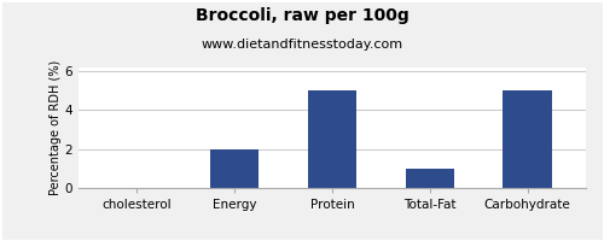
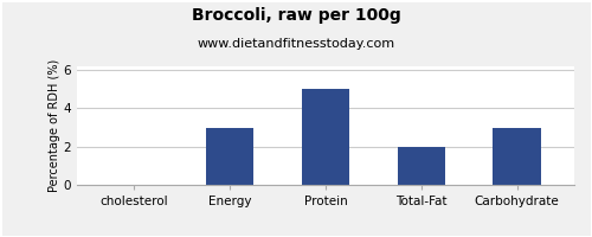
Energy: 2 -> 3
Total-Fat: 1 -> 2
Carbohydrate: 5 -> 3
